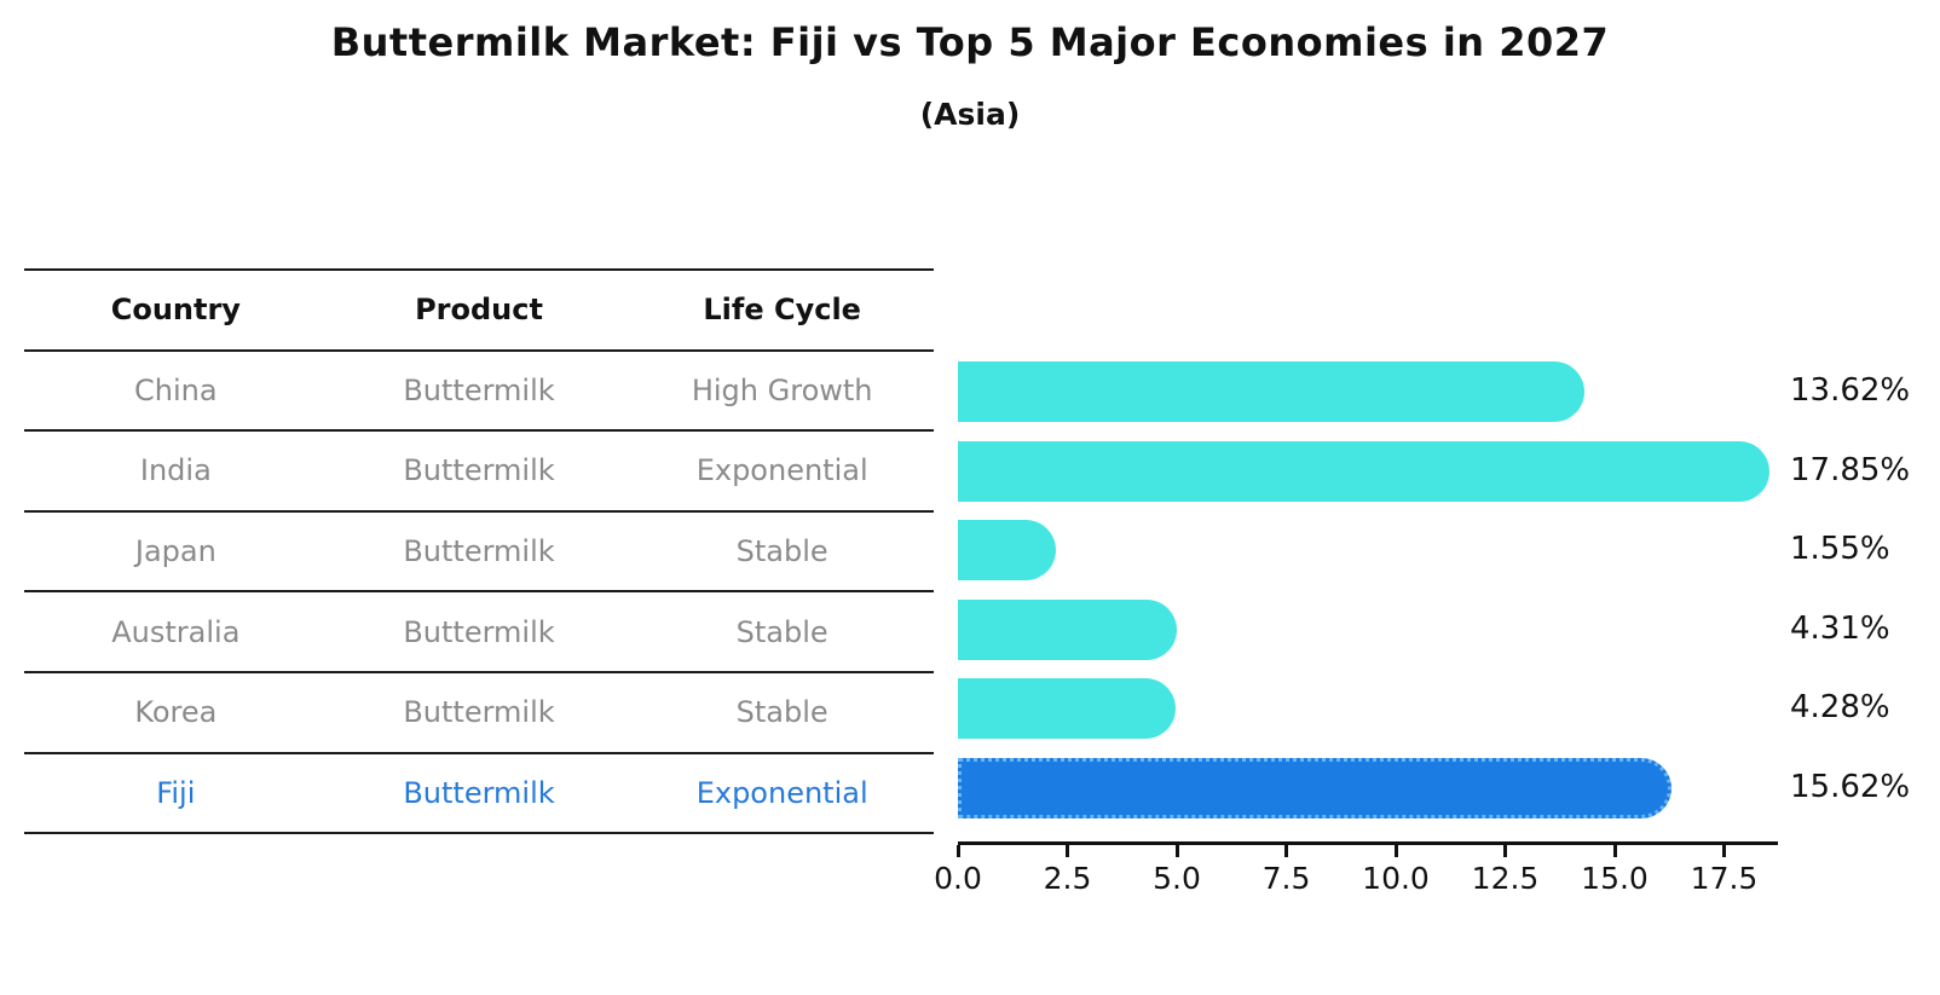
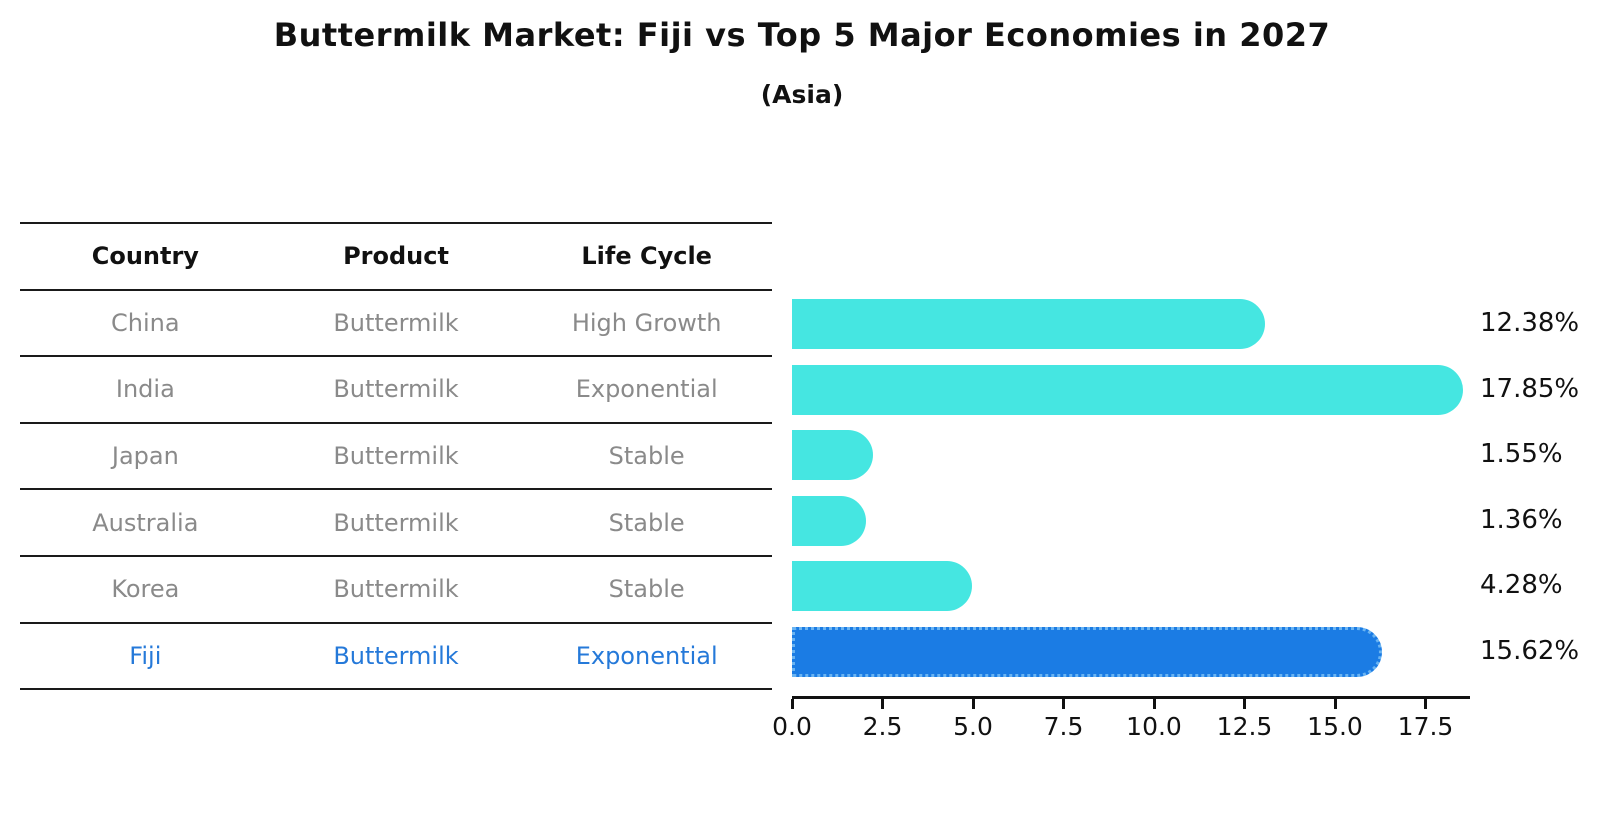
China: 13.62% -> 12.38%
Australia: 4.31% -> 1.36%
